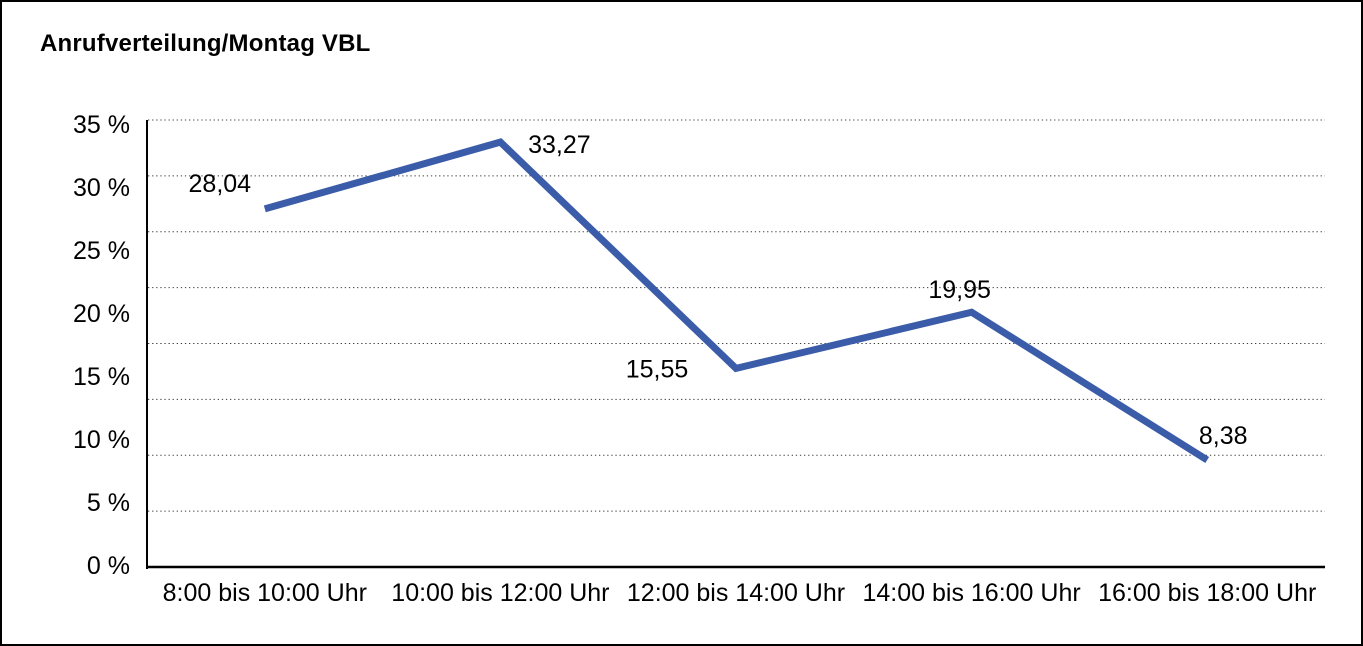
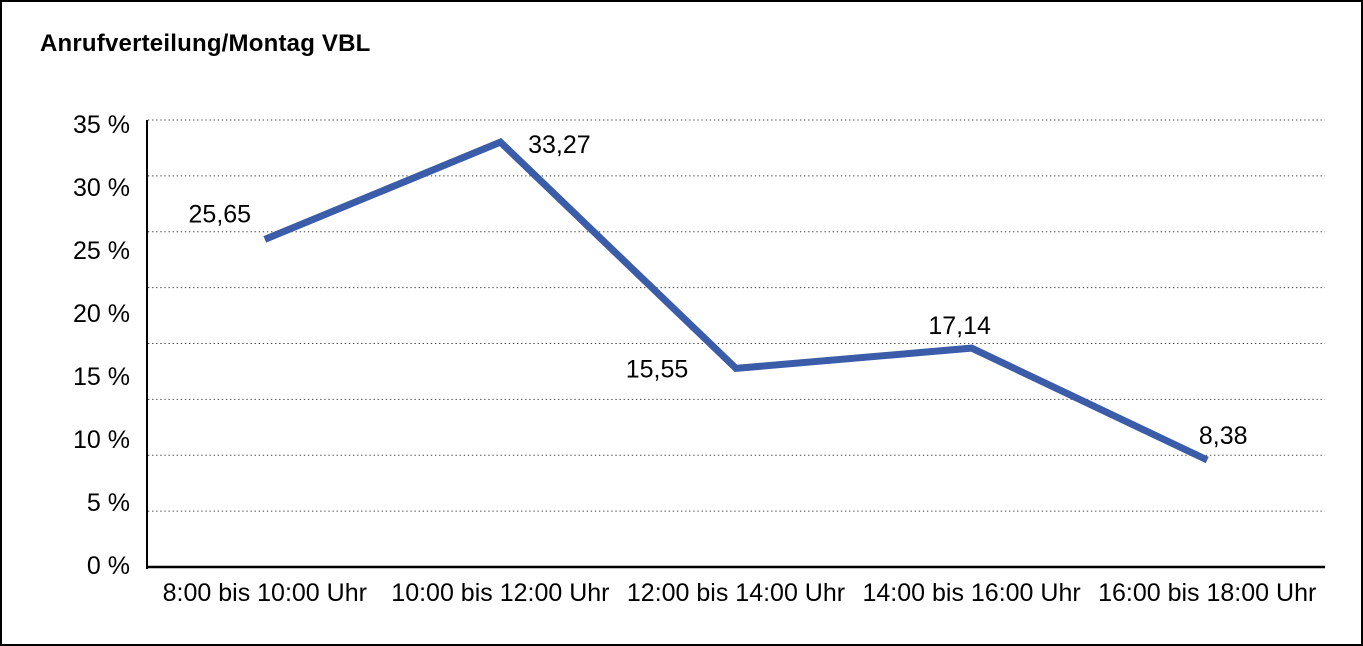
8:00 bis 10:00 Uhr: 28,04 -> 25,65
14:00 bis 16:00 Uhr: 19,95 -> 17,14
